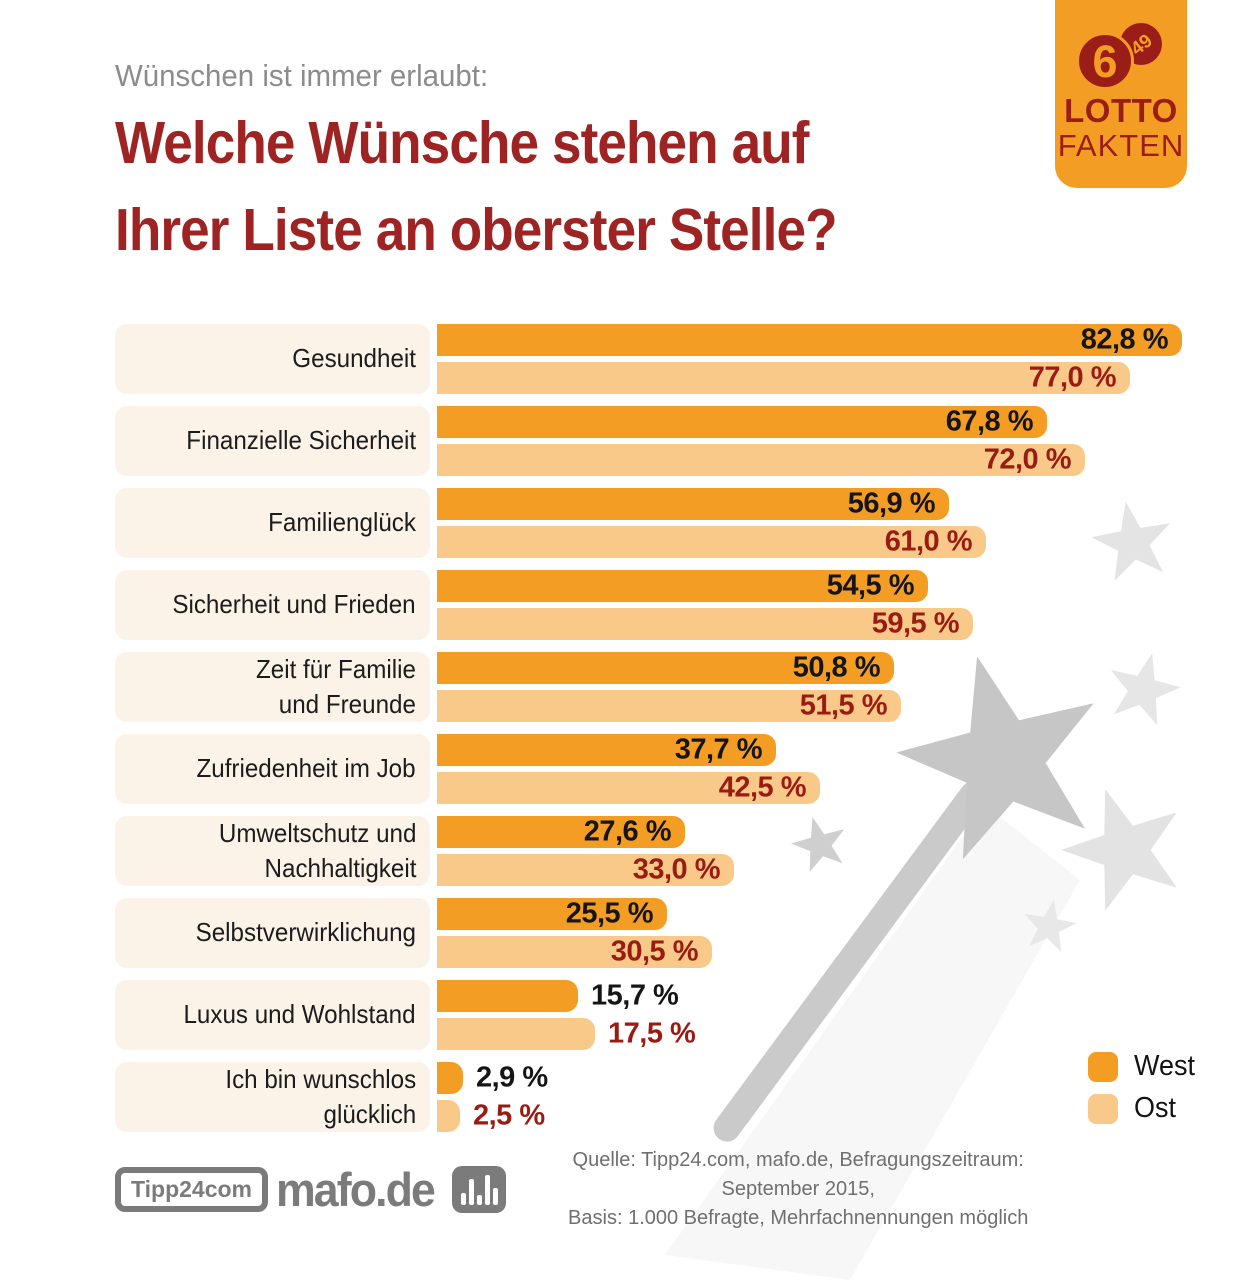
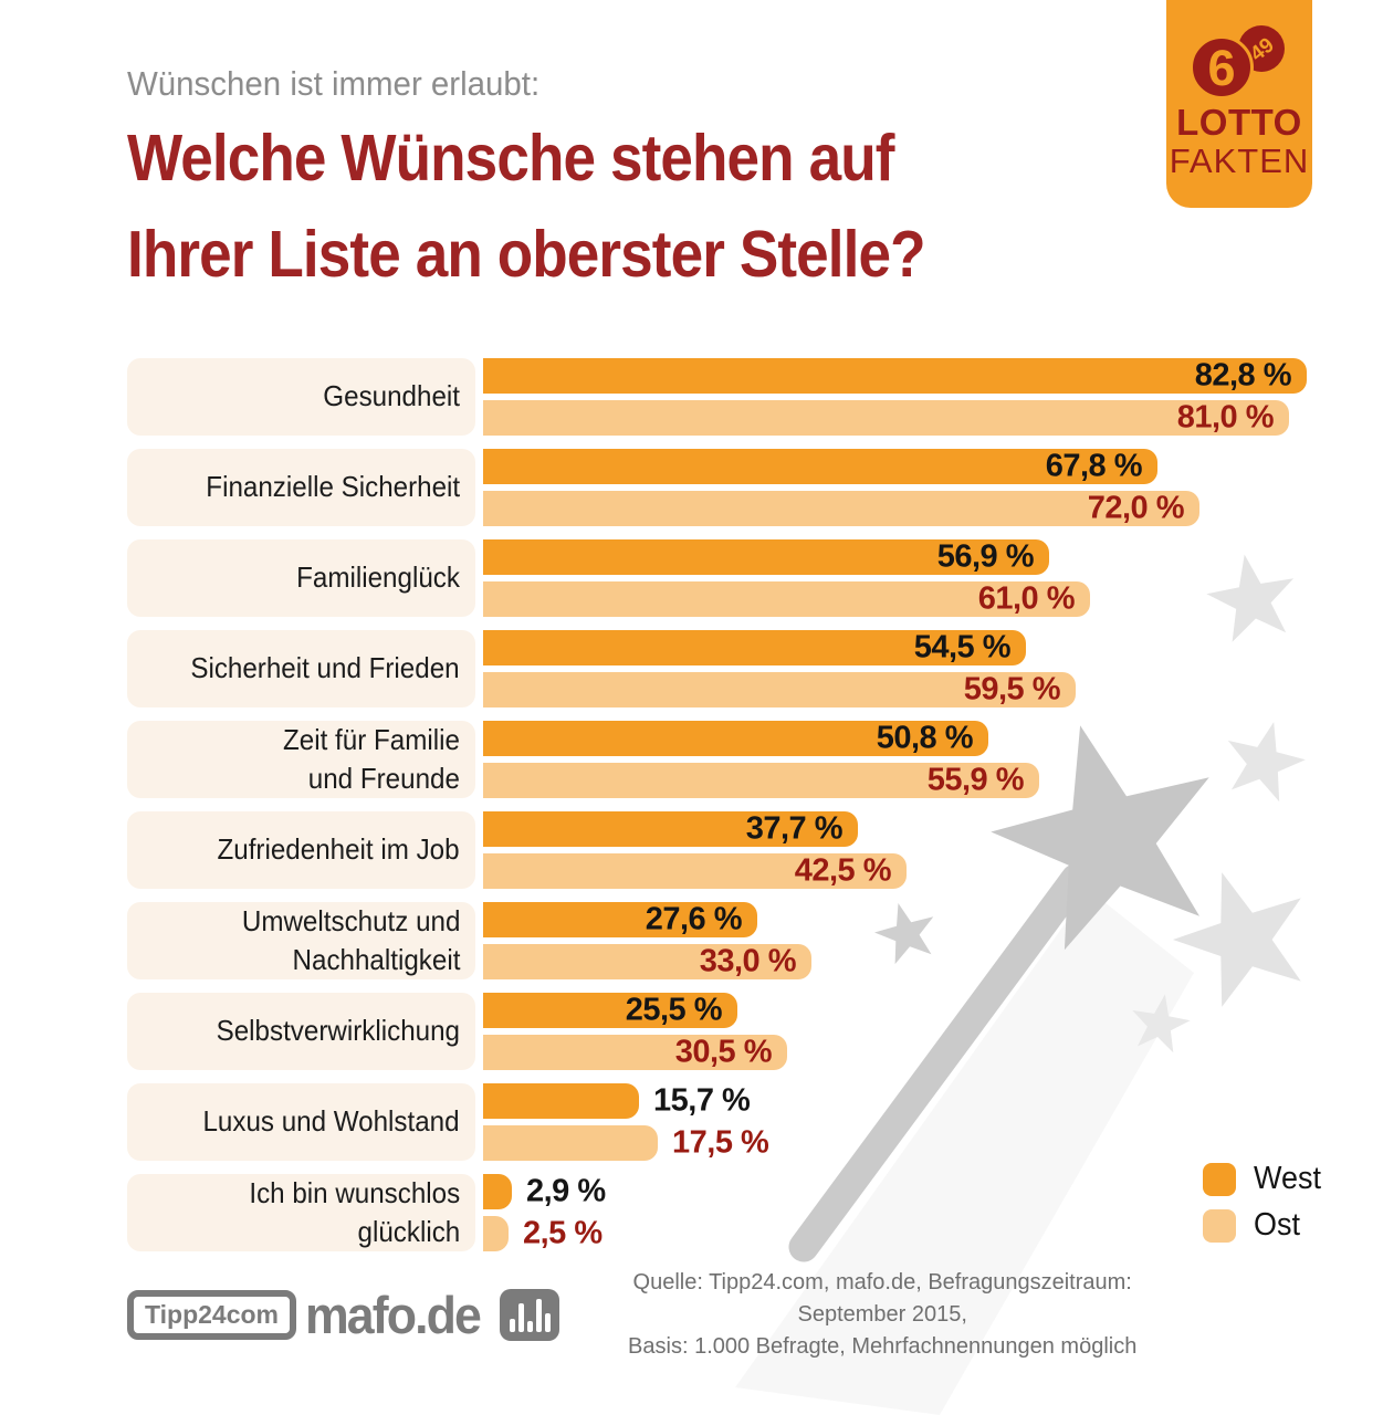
Ost/Gesundheit: 77,0 -> 81,0
Ost/Zeit für Familie und Freunde: 51,5 -> 55,9
